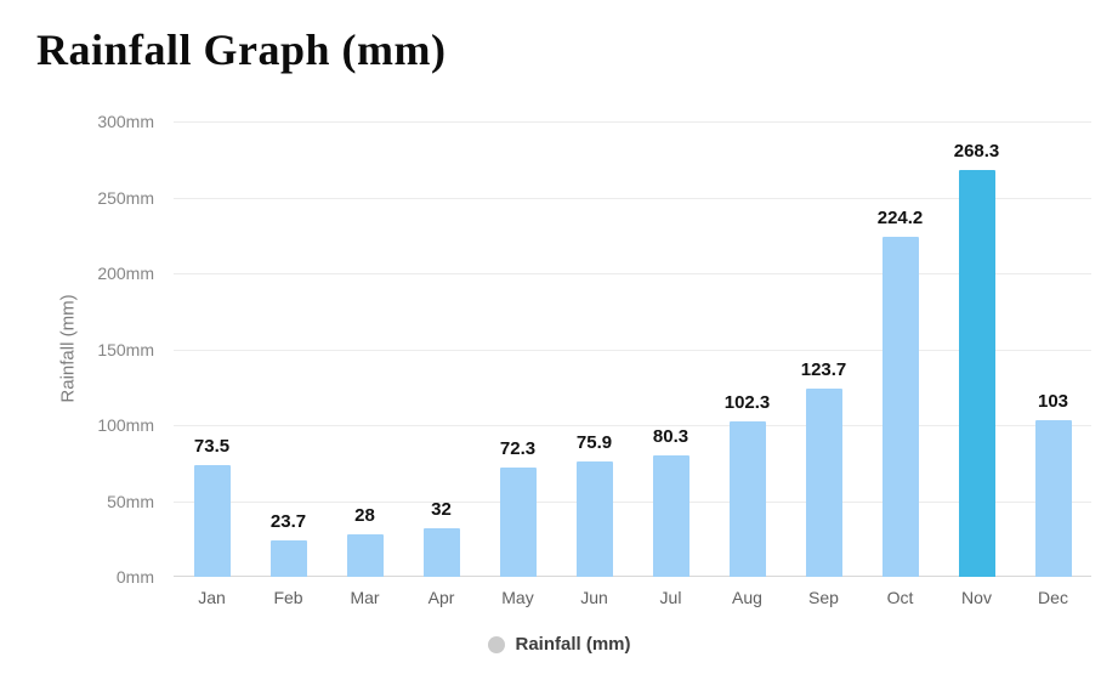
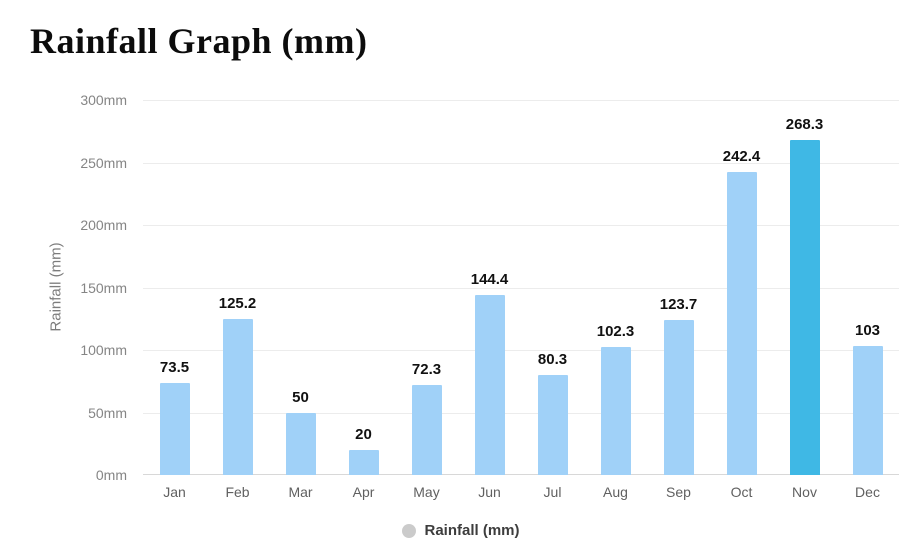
Feb: 23.7 -> 125.2
Mar: 28 -> 50
Apr: 32 -> 20
Jun: 75.9 -> 144.4
Oct: 224.2 -> 242.4
